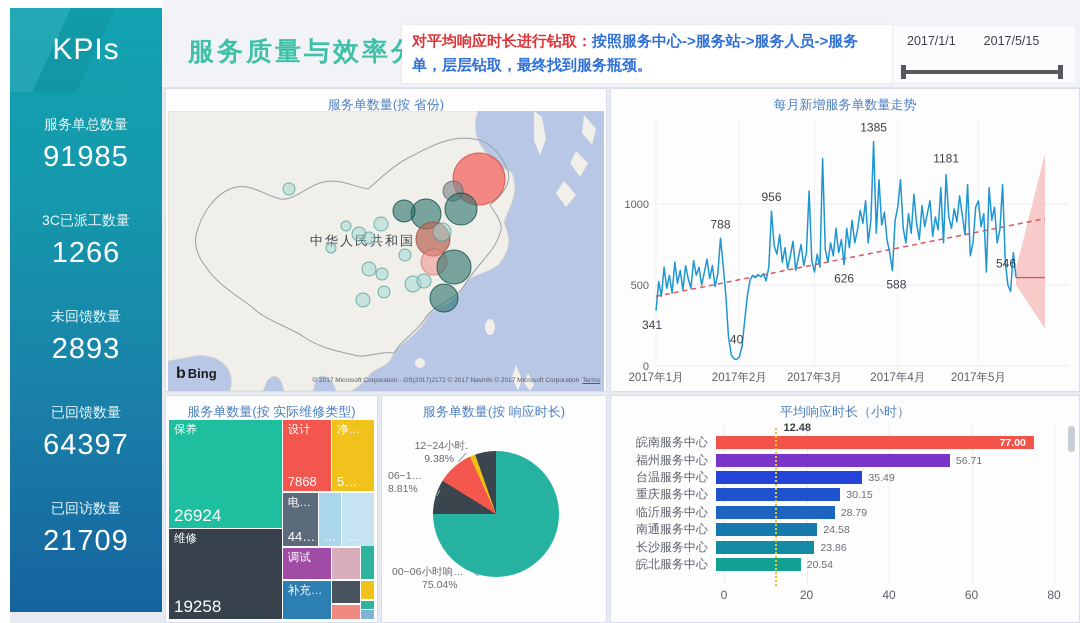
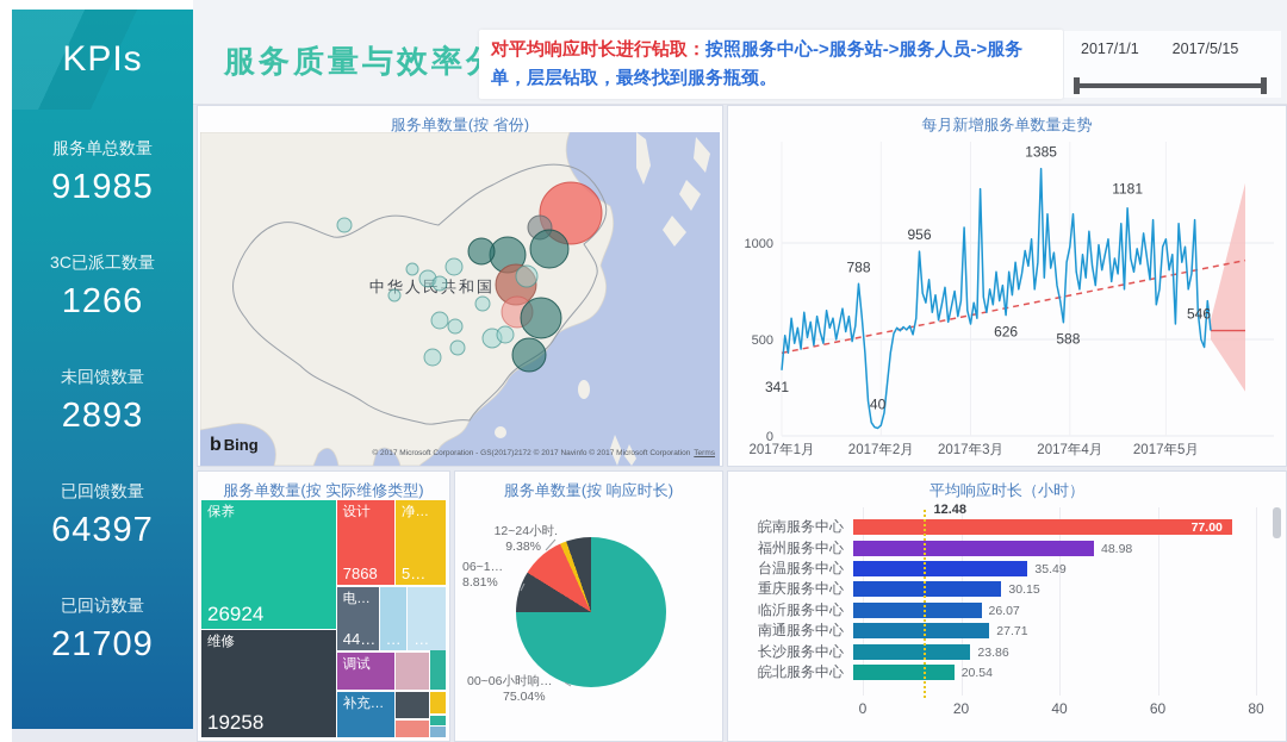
平均响应时长（小时）/福州服务中心: 56.71 -> 48.98
平均响应时长（小时）/临沂服务中心: 28.79 -> 26.07
平均响应时长（小时）/南通服务中心: 24.58 -> 27.71
